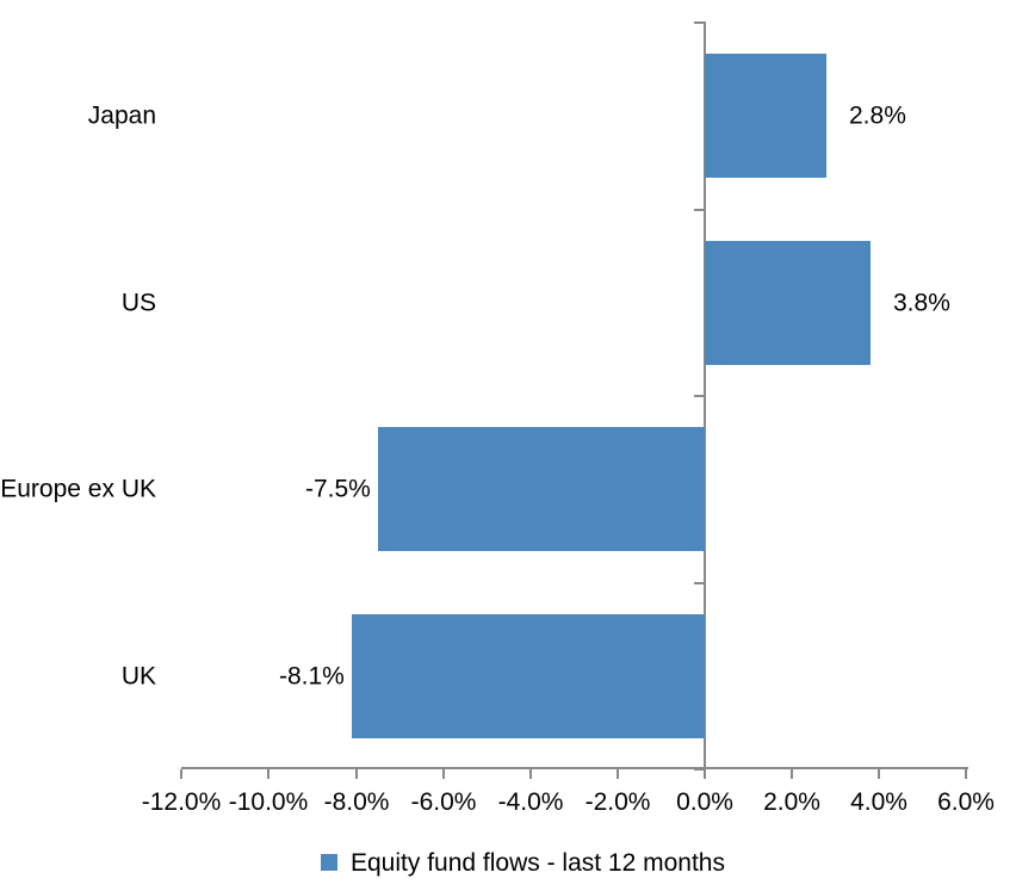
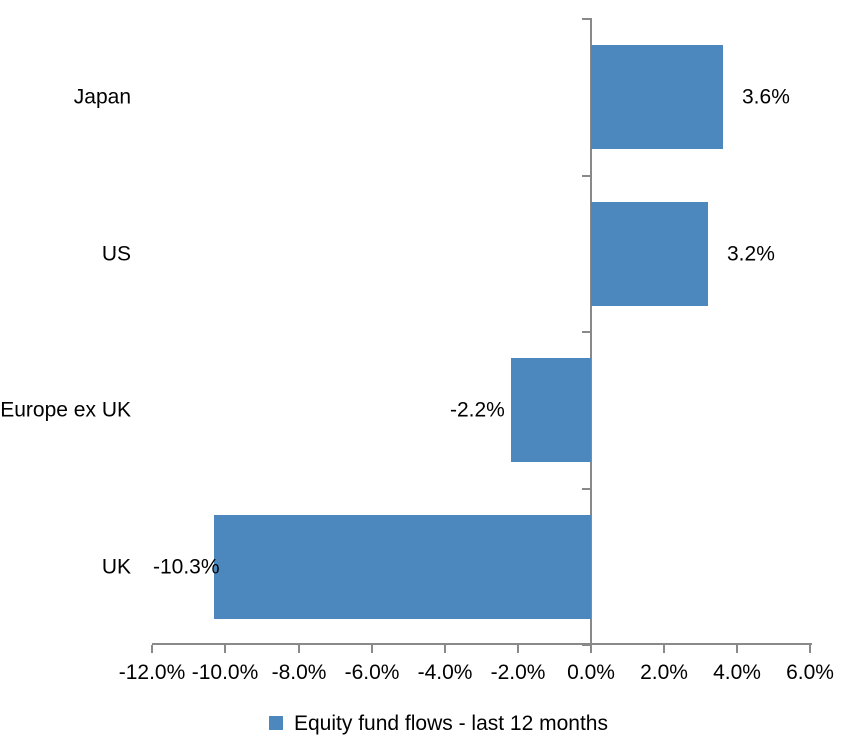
Japan: 2.8% -> 3.6%
US: 3.8% -> 3.2%
Europe ex UK: -7.5% -> -2.2%
UK: -8.1% -> -10.3%
